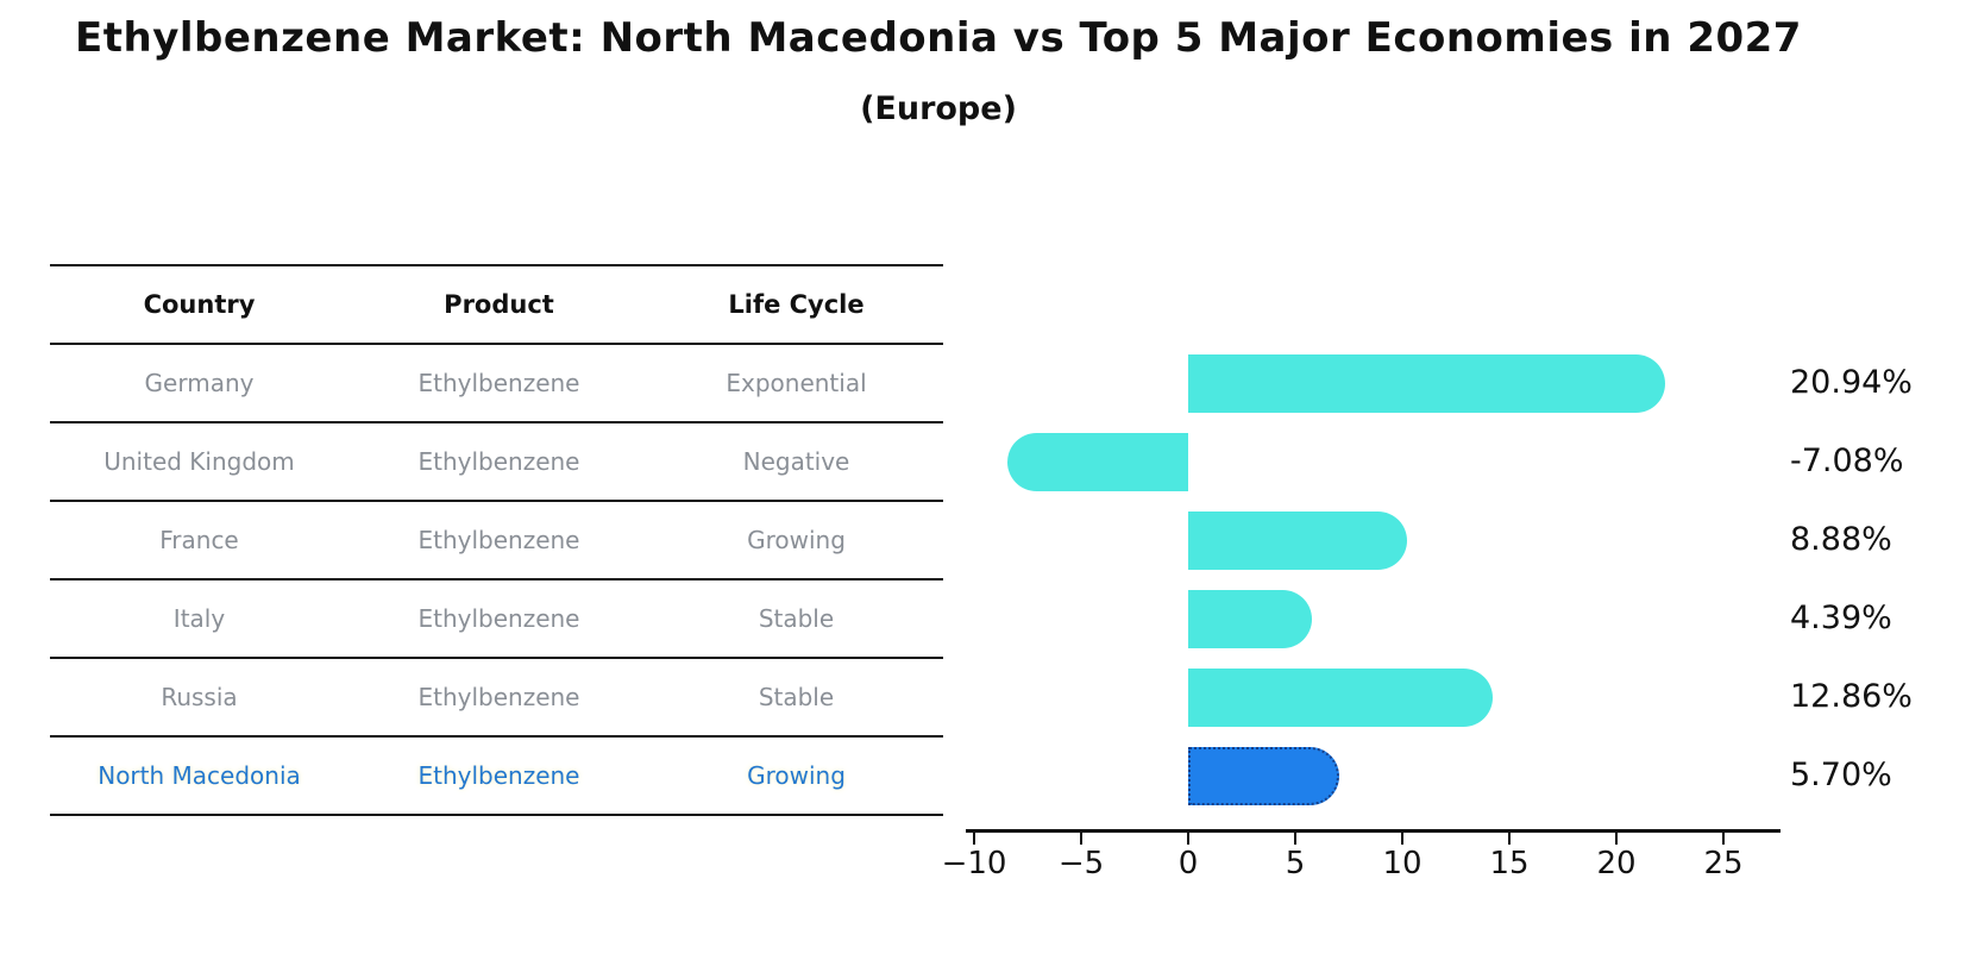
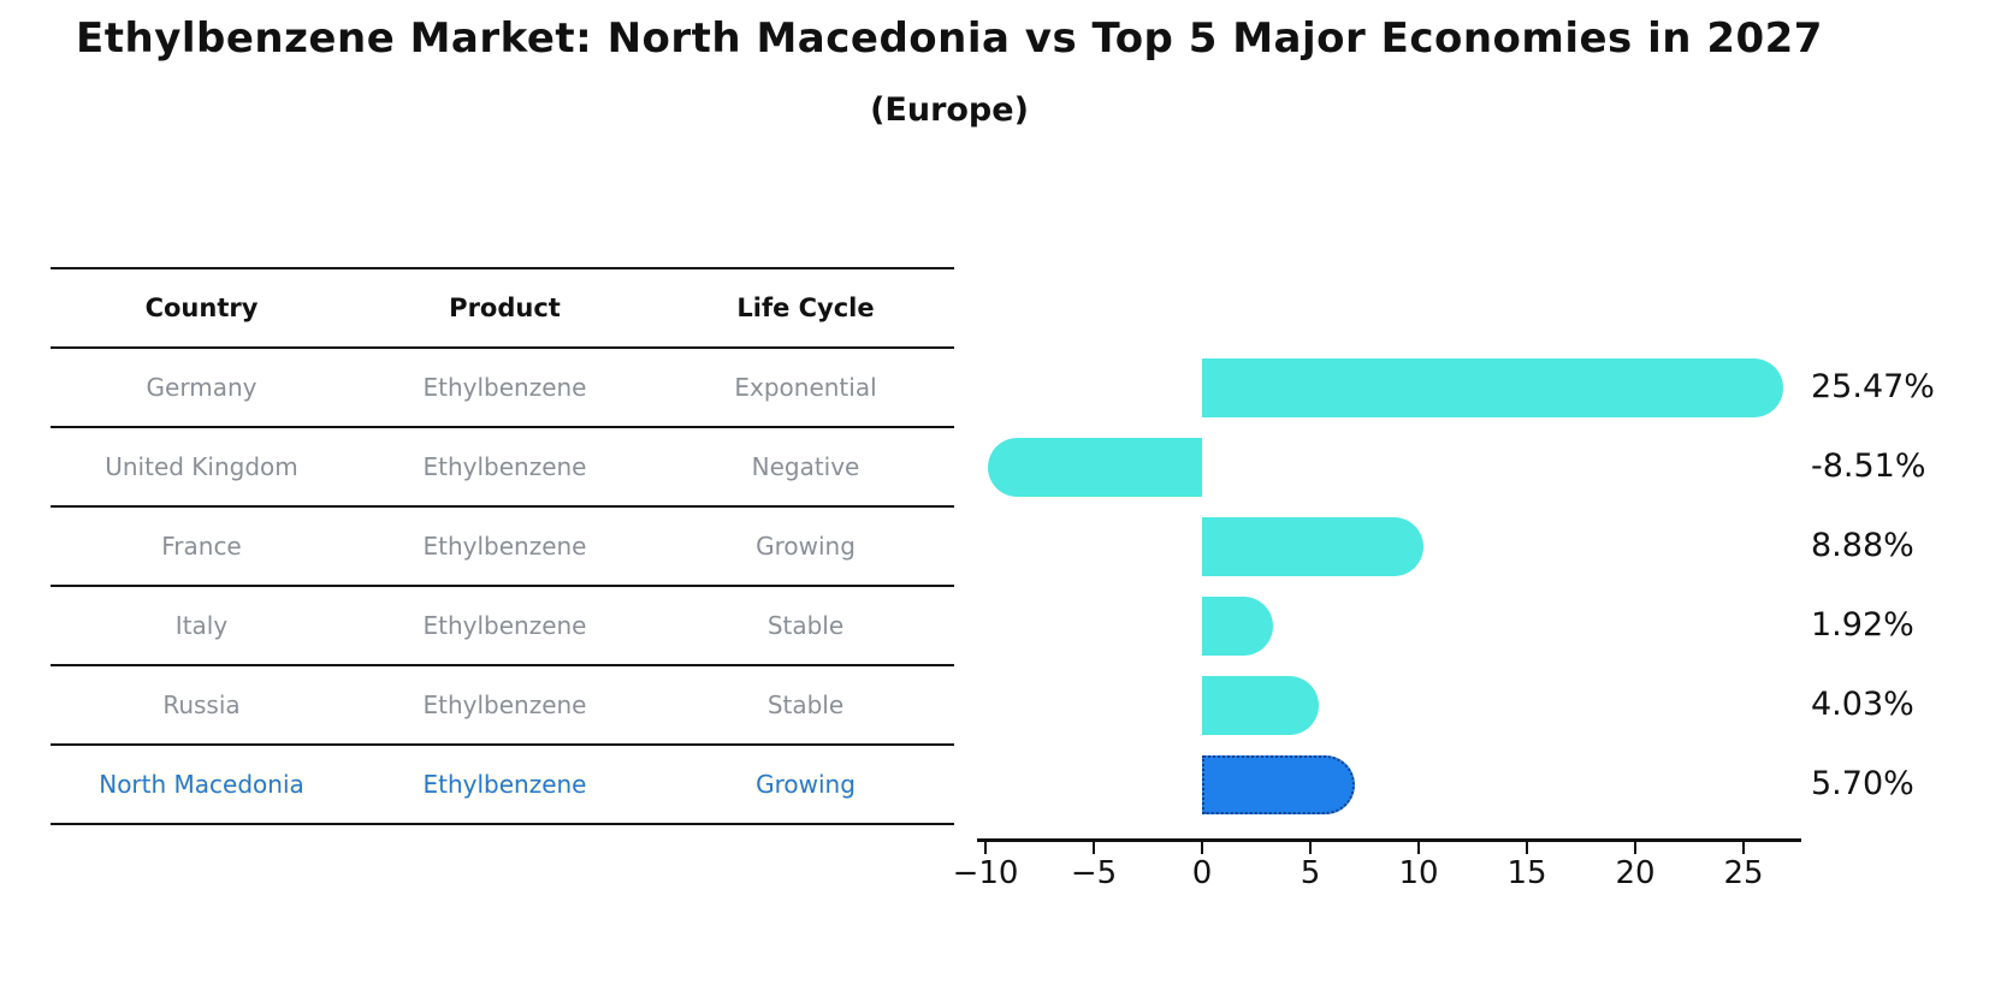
Germany: 20.94% -> 25.47%
United Kingdom: -7.08% -> -8.51%
Italy: 4.39% -> 1.92%
Russia: 12.86% -> 4.03%
